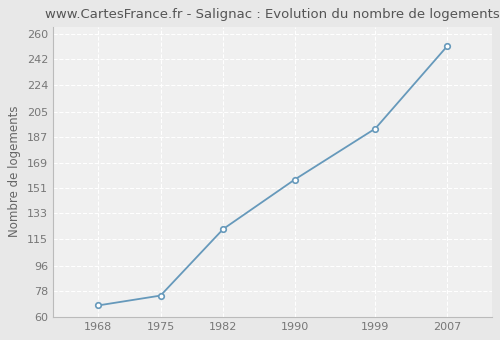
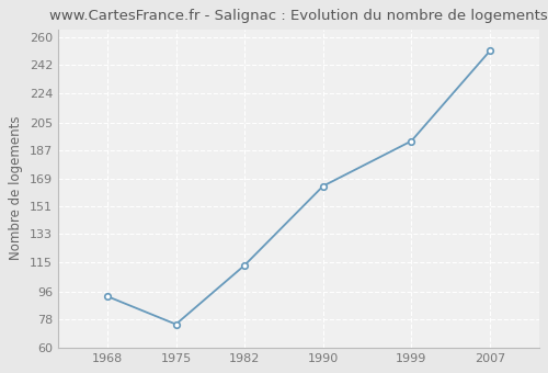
1968: 68 -> 93
1982: 122 -> 113
1990: 157 -> 164
